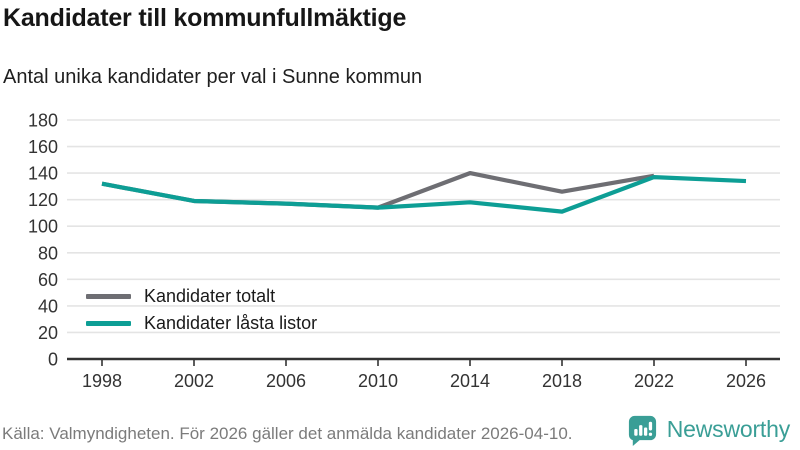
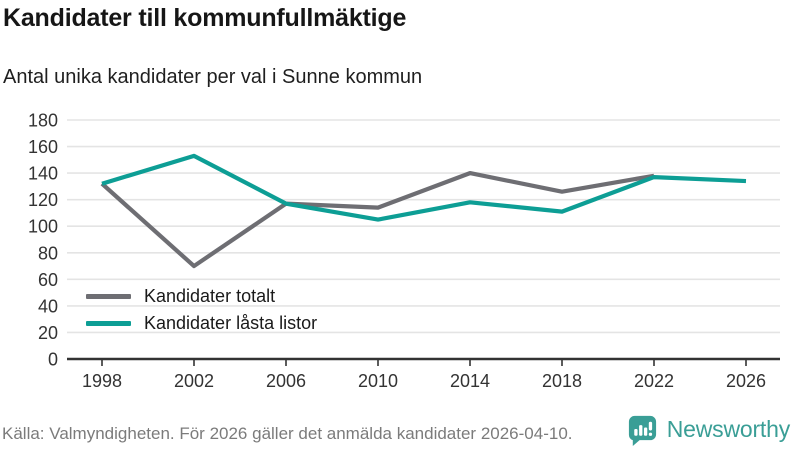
Kandidater totalt/2002: 119 -> 70
Kandidater låsta listor/2002: 119 -> 153
Kandidater låsta listor/2010: 114 -> 105
